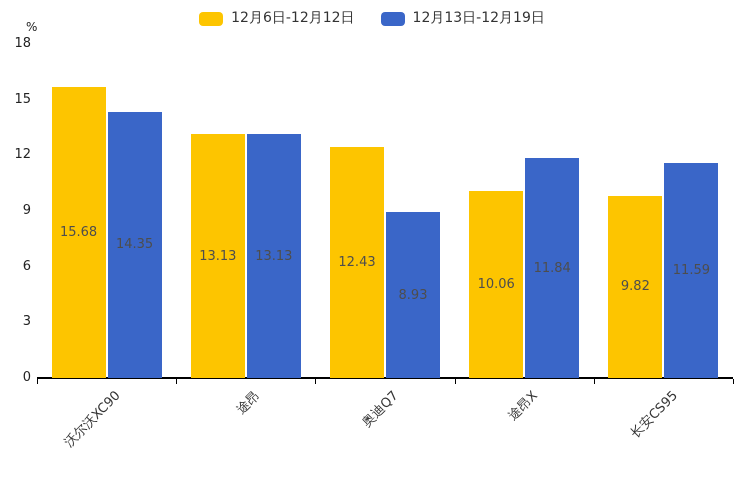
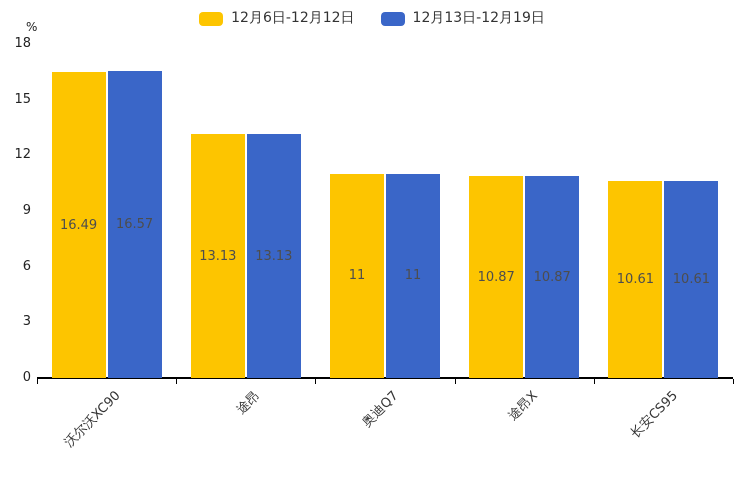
12月6日-12月12日/沃尔沃XC90: 15.68 -> 16.49
12月13日-12月19日/沃尔沃XC90: 14.35 -> 16.57
12月6日-12月12日/奥迪Q7: 12.43 -> 11
12月13日-12月19日/奥迪Q7: 8.93 -> 11
12月6日-12月12日/途昂X: 10.06 -> 10.87
12月13日-12月19日/途昂X: 11.84 -> 10.87
12月6日-12月12日/长安CS95: 9.82 -> 10.61
12月13日-12月19日/长安CS95: 11.59 -> 10.61
